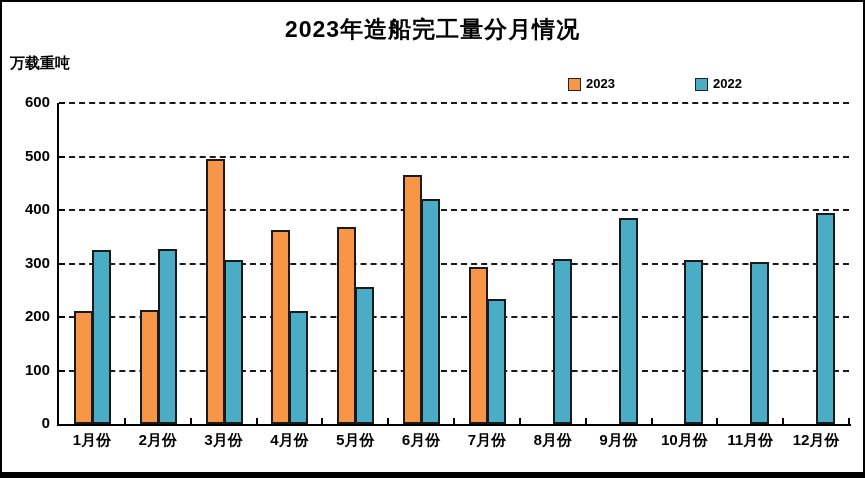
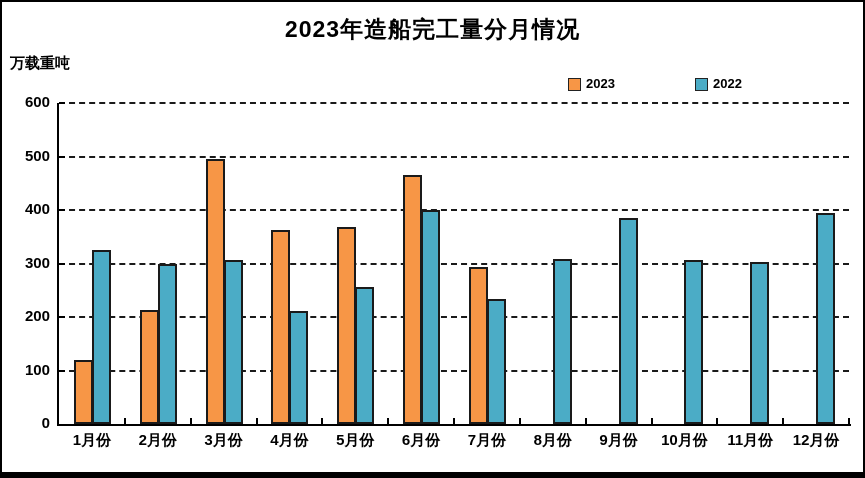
2023/1月份: 210 -> 120
2022/2月份: 330 -> 300
2022/6月份: 420 -> 400
